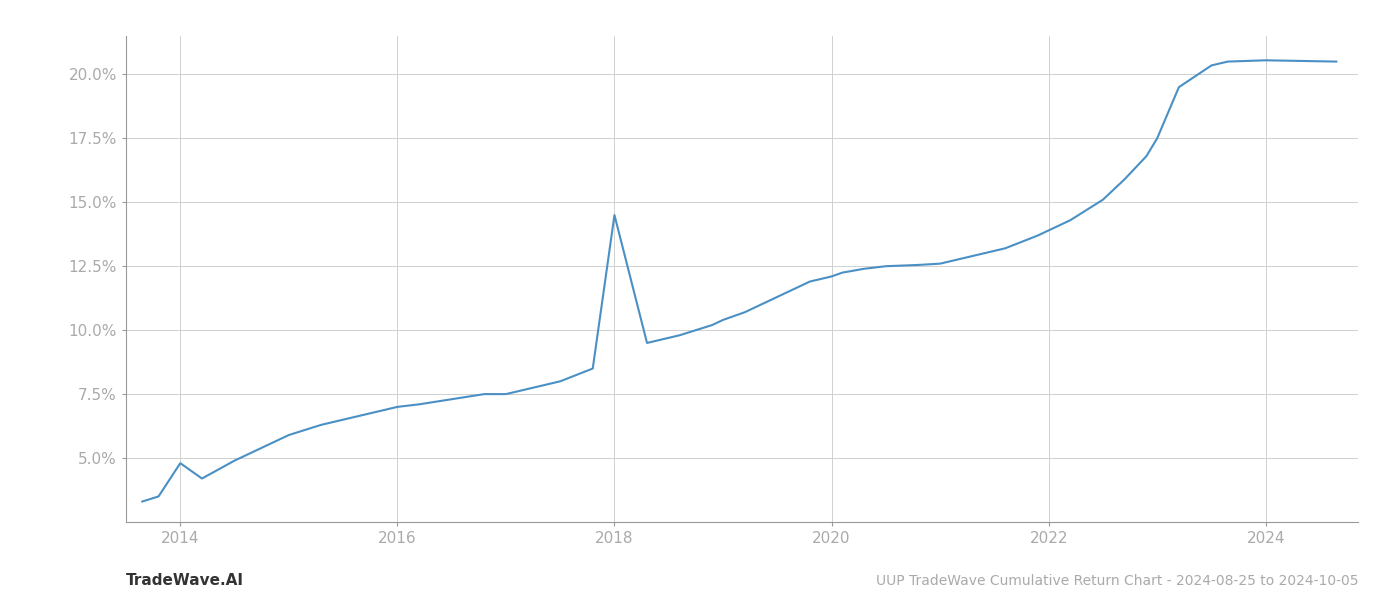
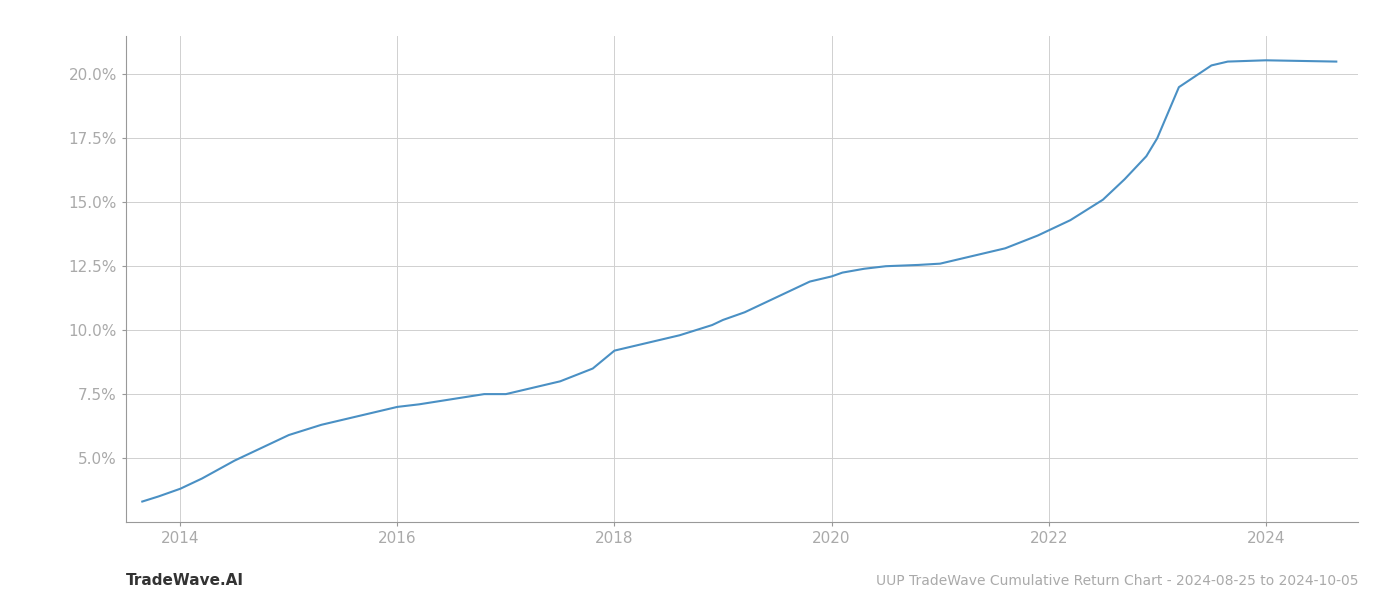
2014: 4.80% -> 3.80%
2018: 14.50% -> 9.20%
